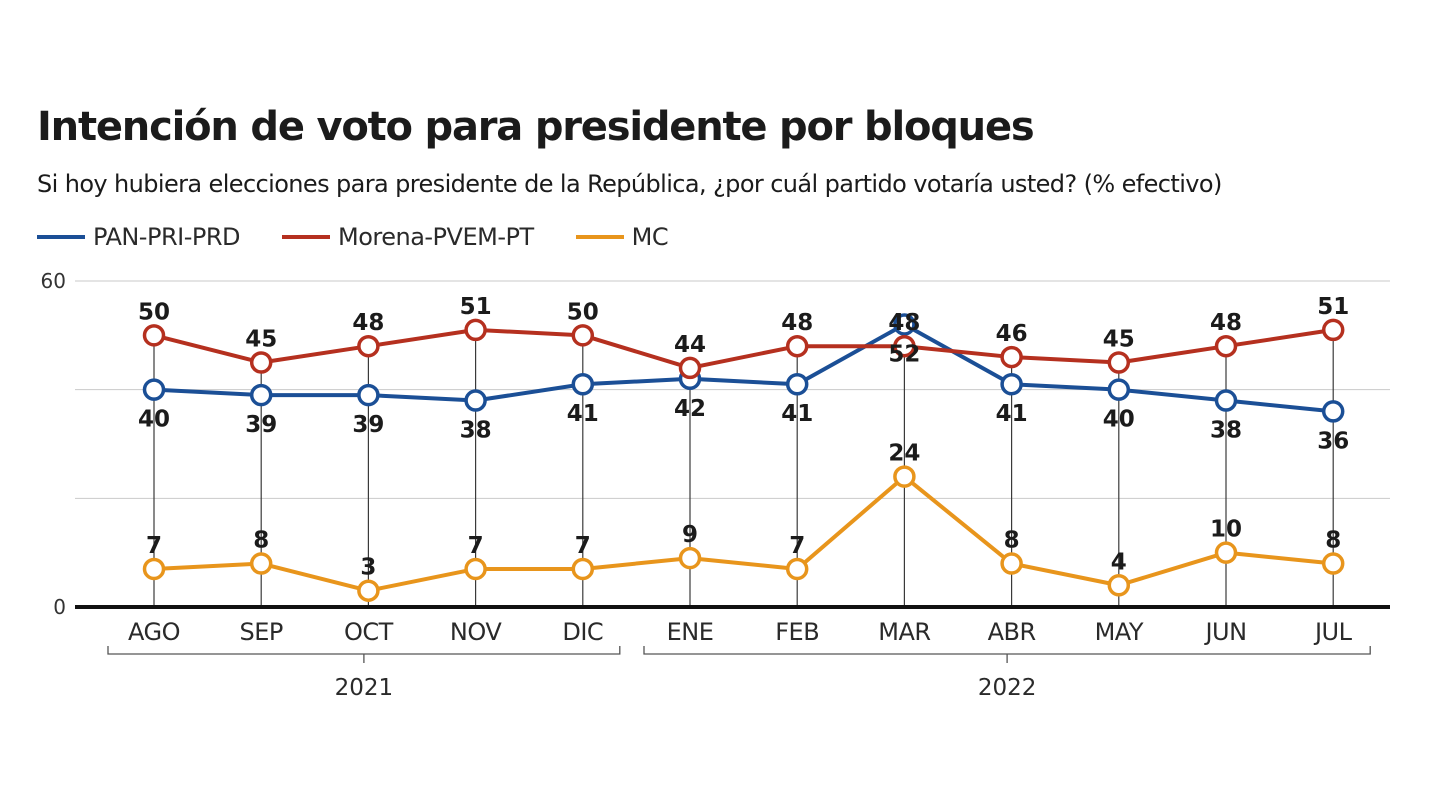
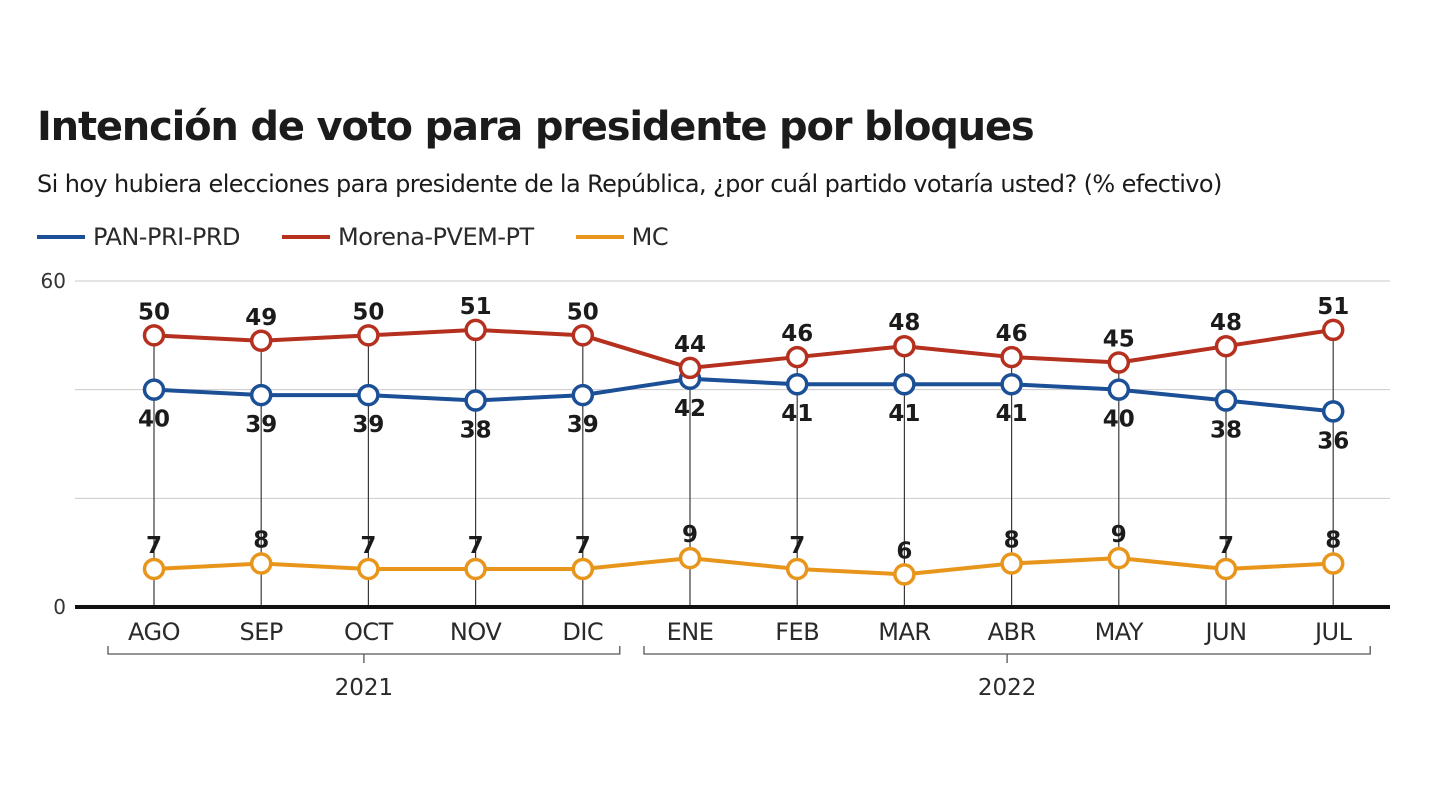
Morena-PVEM-PT/SEP: 45 -> 49
Morena-PVEM-PT/OCT: 48 -> 50
MC/OCT: 3 -> 7
PAN-PRI-PRD/DIC: 41 -> 39
Morena-PVEM-PT/FEB: 48 -> 46
PAN-PRI-PRD/MAR: 52 -> 41
MC/MAR: 24 -> 6
MC/MAY: 4 -> 9
MC/JUN: 10 -> 7
